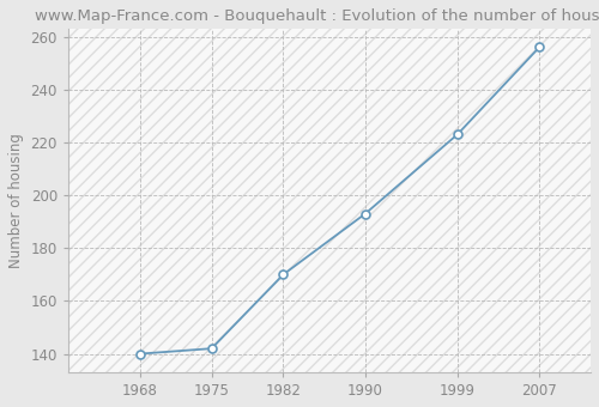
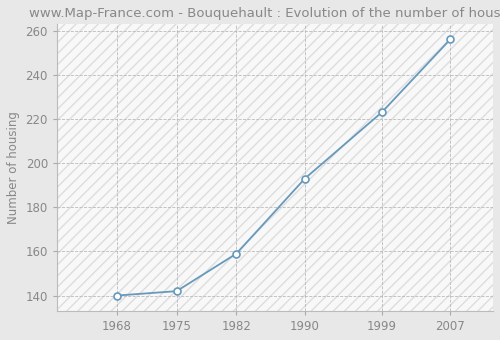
1982: 170 -> 159
